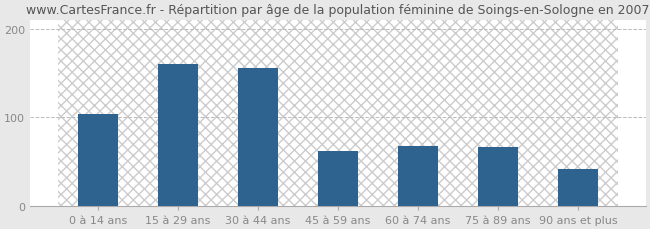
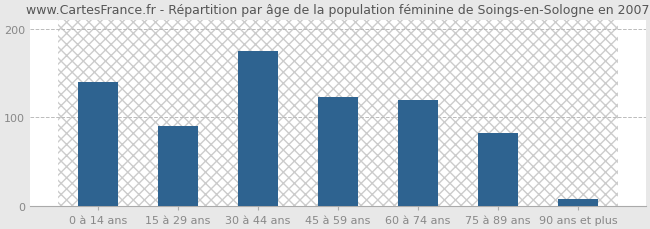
0 à 14 ans: 104 -> 140
15 à 29 ans: 160 -> 90
30 à 44 ans: 156 -> 175
45 à 59 ans: 62 -> 123
60 à 74 ans: 68 -> 120
75 à 89 ans: 66 -> 82
90 ans et plus: 42 -> 8
